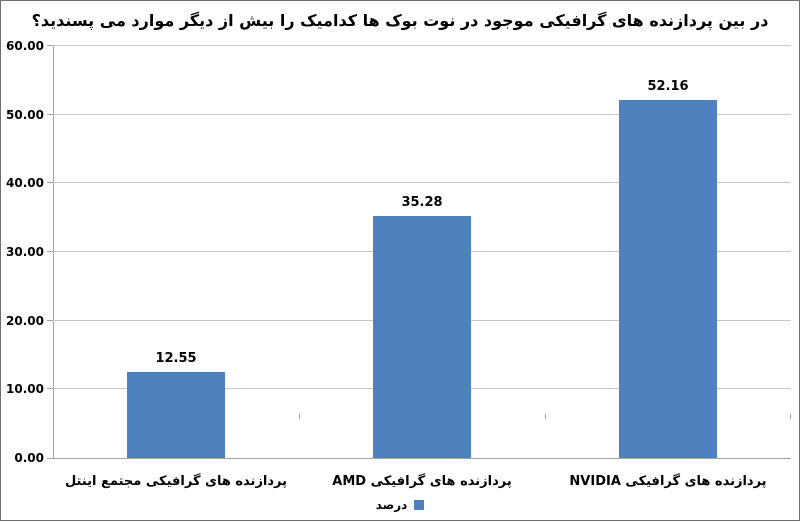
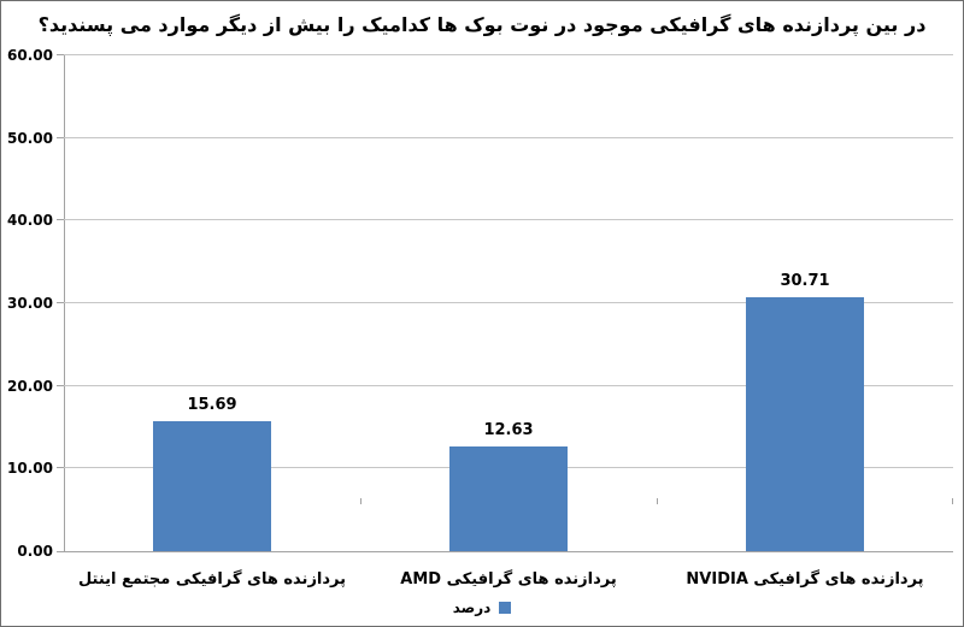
پردازنده های گرافیکی مجتمع اینتل: 12.55 -> 15.69
پردازنده های گرافیکی AMD: 35.28 -> 12.63
پردازنده های گرافیکی NVIDIA: 52.16 -> 30.71
